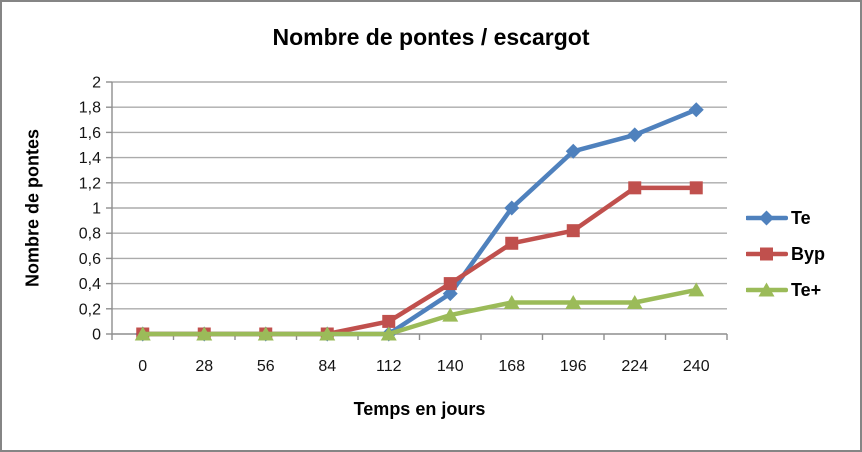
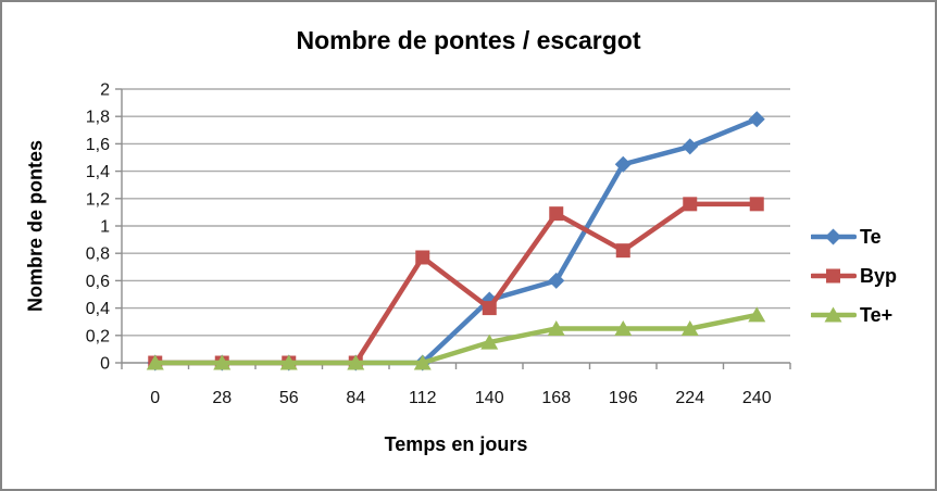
Byp/112: 0.10 -> 0.77
Te/140: 0.32 -> 0.46
Te/168: 1.00 -> 0.60
Byp/168: 0.72 -> 1.09
